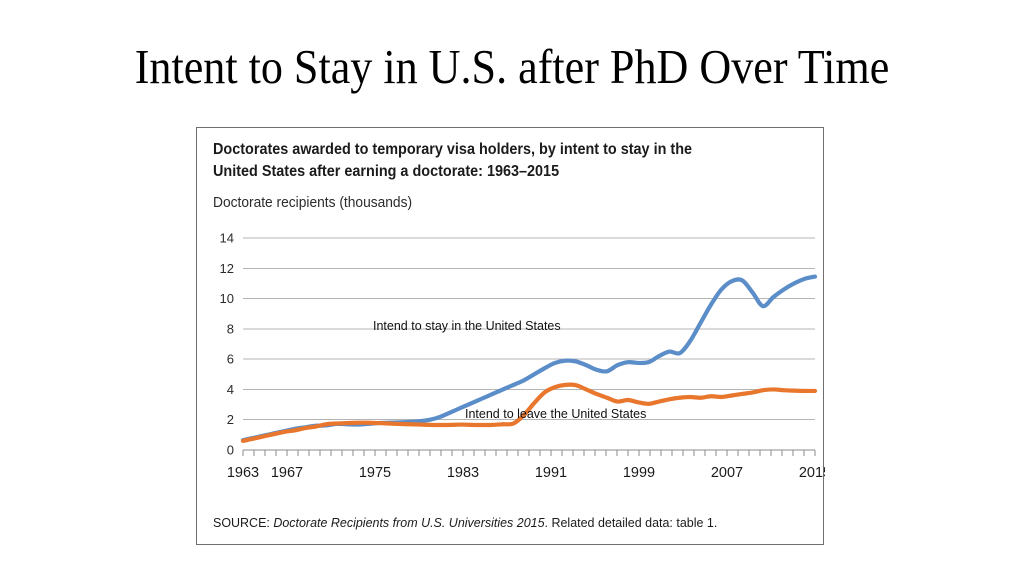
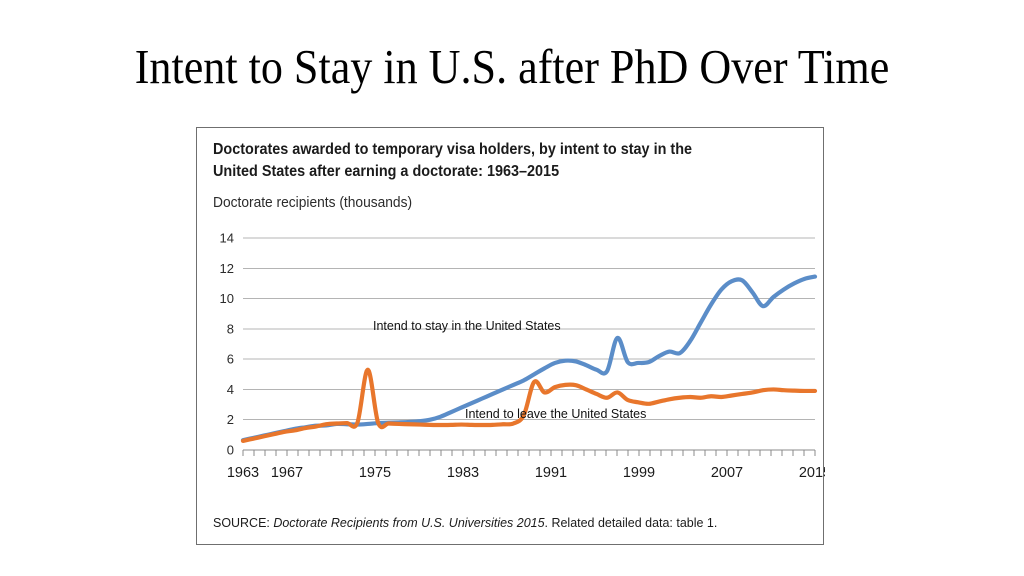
Intend to leave the United States/1975: 1.8 -> 5.3
Intend to leave the United States/1991: 3.1 -> 4.5
Intend to stay in the United States/1999: 5.6 -> 7.4
Intend to leave the United States/1999: 3.2 -> 3.8
